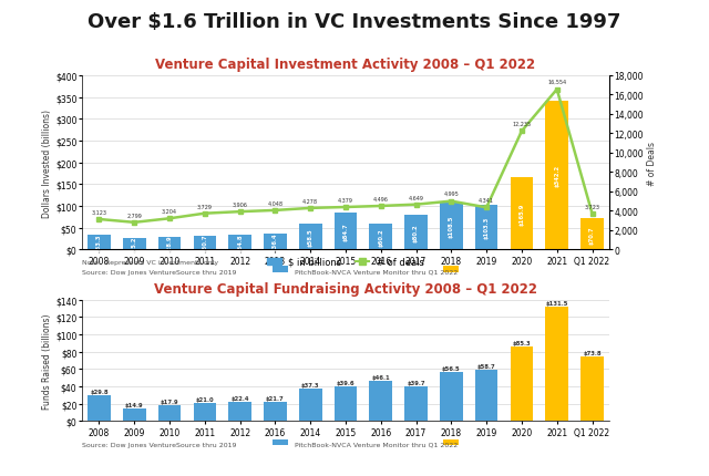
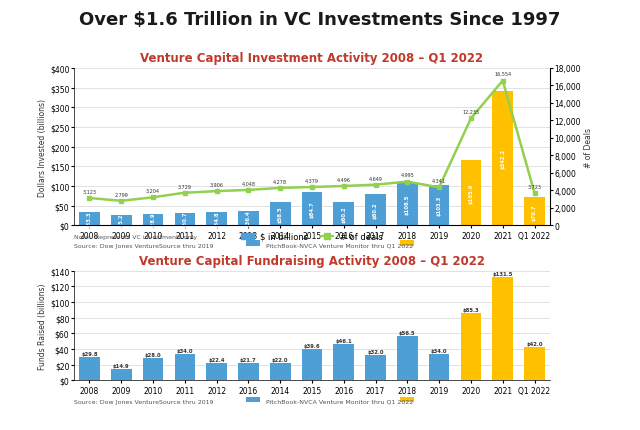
Venture Capital Fundraising Activity 2008 – Q1 2022/2010: $18 -> $28
Venture Capital Fundraising Activity 2008 – Q1 2022/2011: $21 -> $34
Venture Capital Fundraising Activity 2008 – Q1 2022/2014: $37 -> $22
Venture Capital Fundraising Activity 2008 – Q1 2022/2017: $40 -> $32
Venture Capital Fundraising Activity 2008 – Q1 2022/2019: $59 -> $34
Venture Capital Fundraising Activity 2008 – Q1 2022/Q1 2022: $74 -> $42
